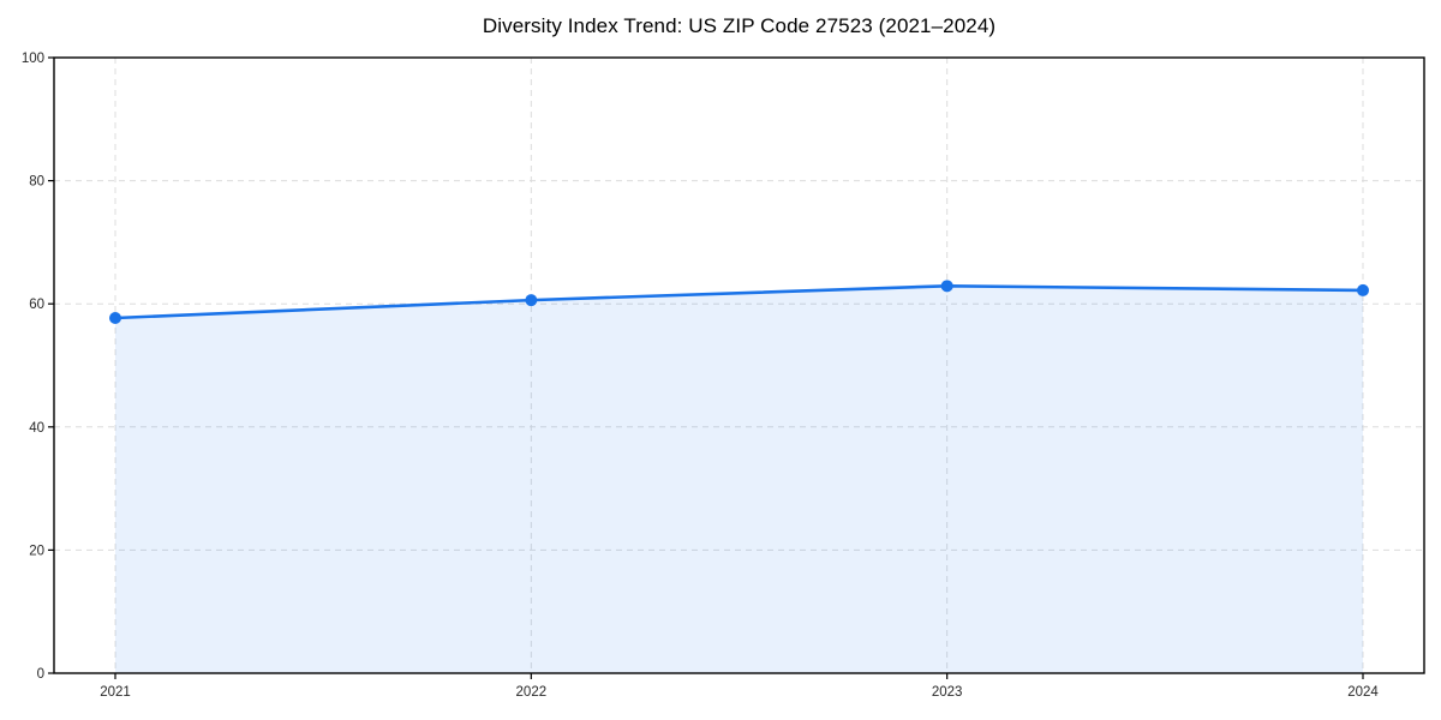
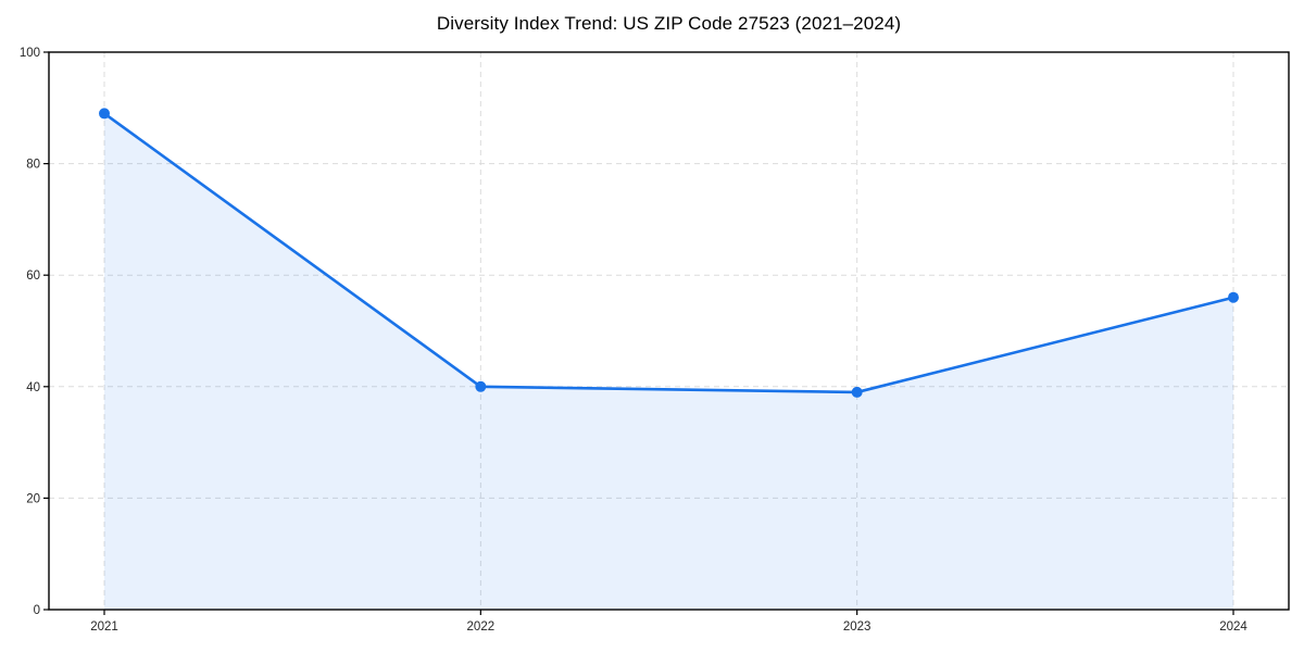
2021: 58 -> 89
2022: 61 -> 40
2023: 63 -> 39
2024: 62 -> 56
